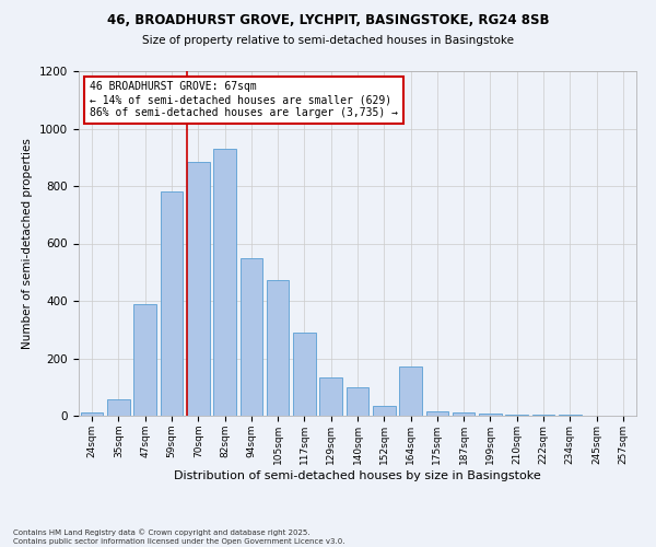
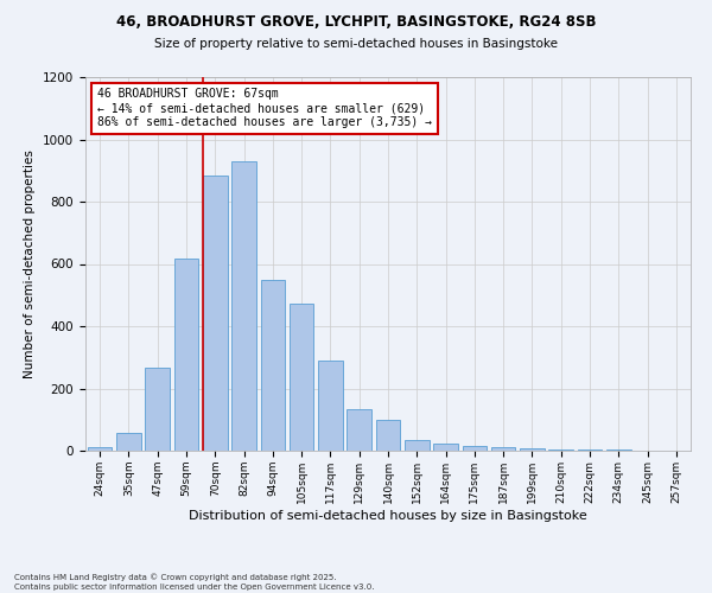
47sqm: 390 -> 265
59sqm: 780 -> 618
164sqm: 170 -> 22
